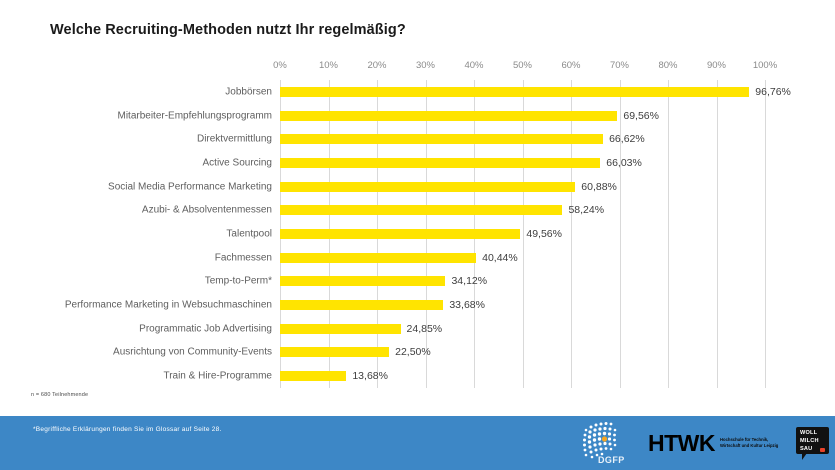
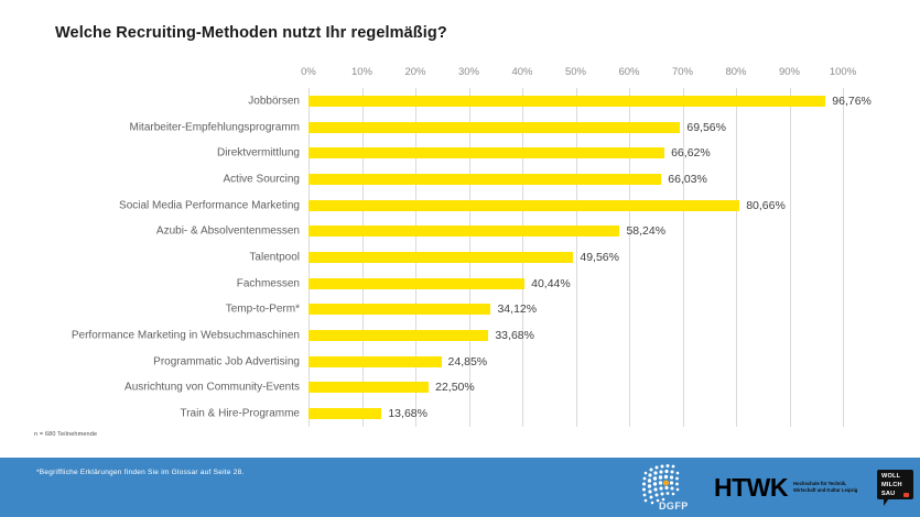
Social Media Performance Marketing: 60,88% -> 80,66%
